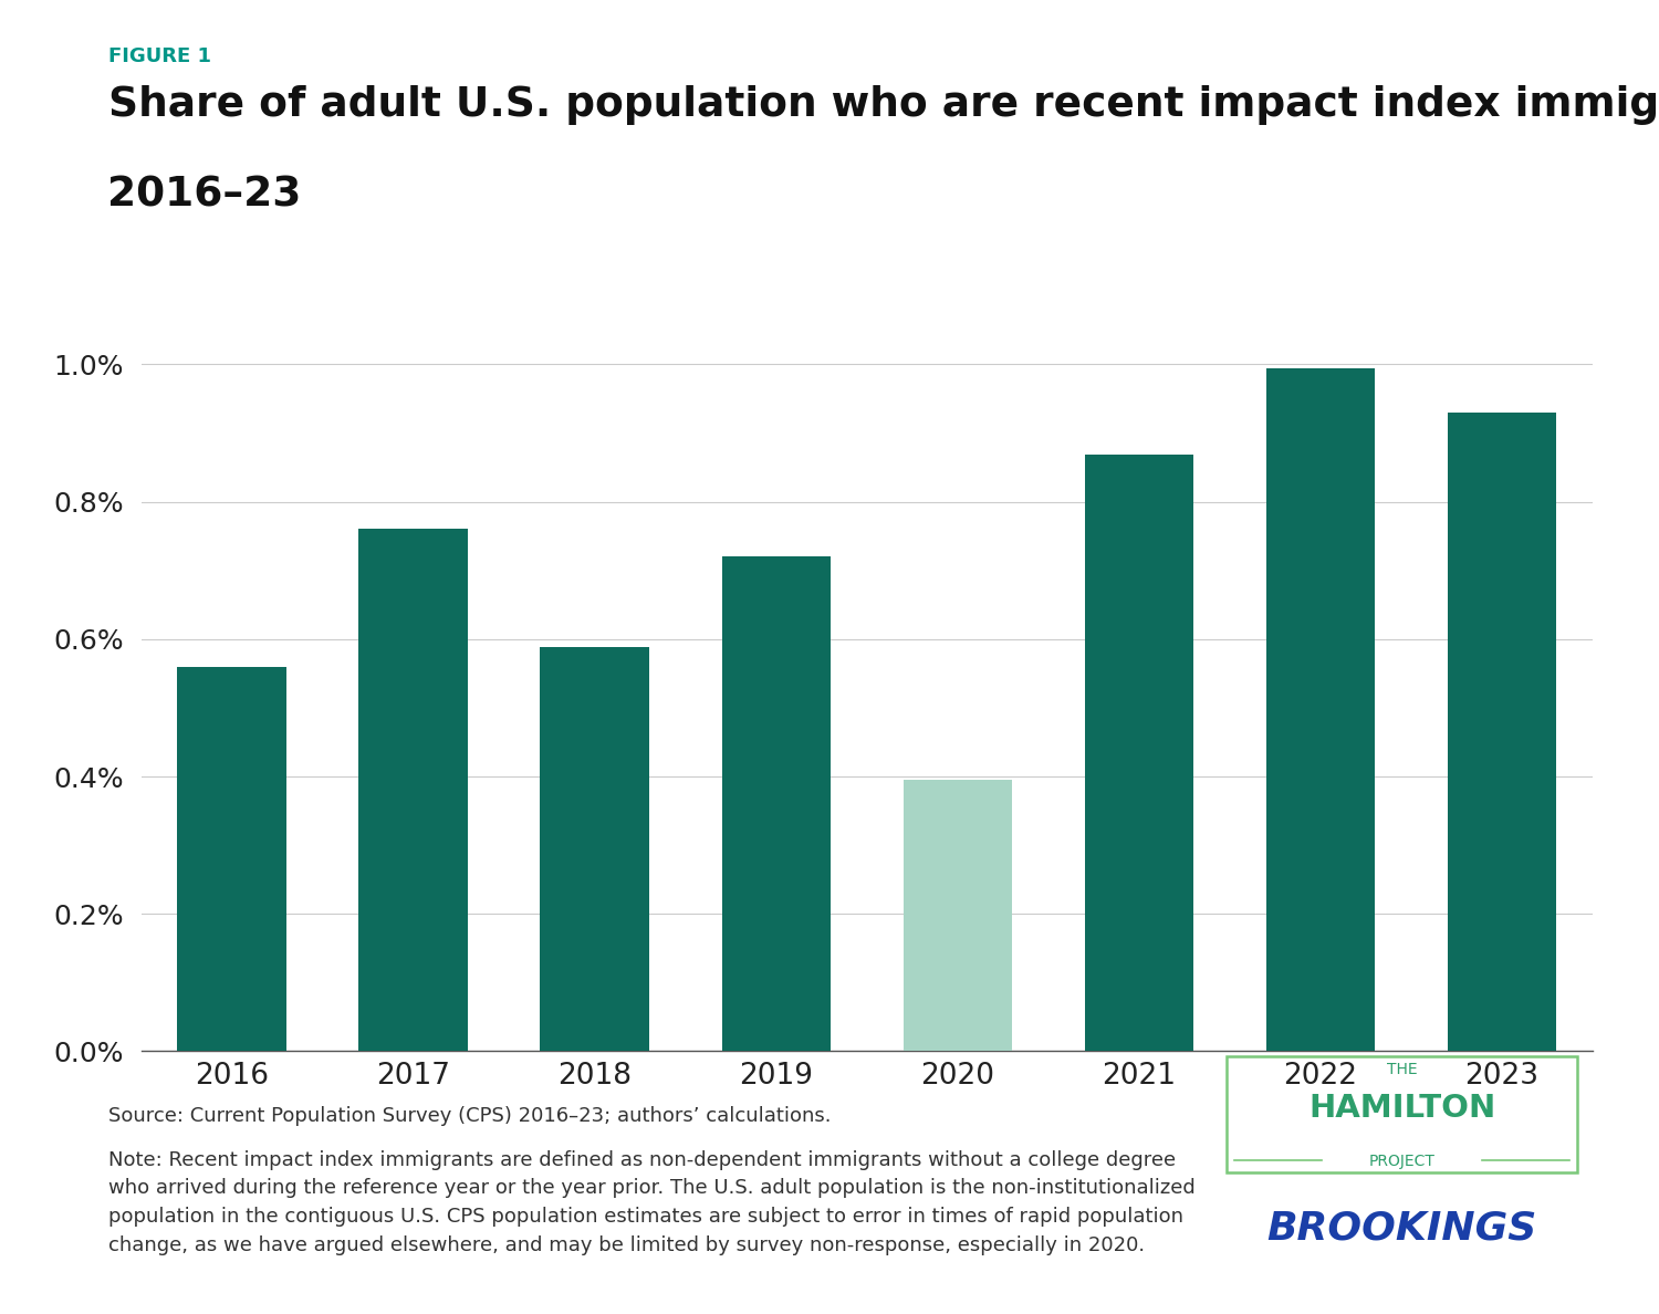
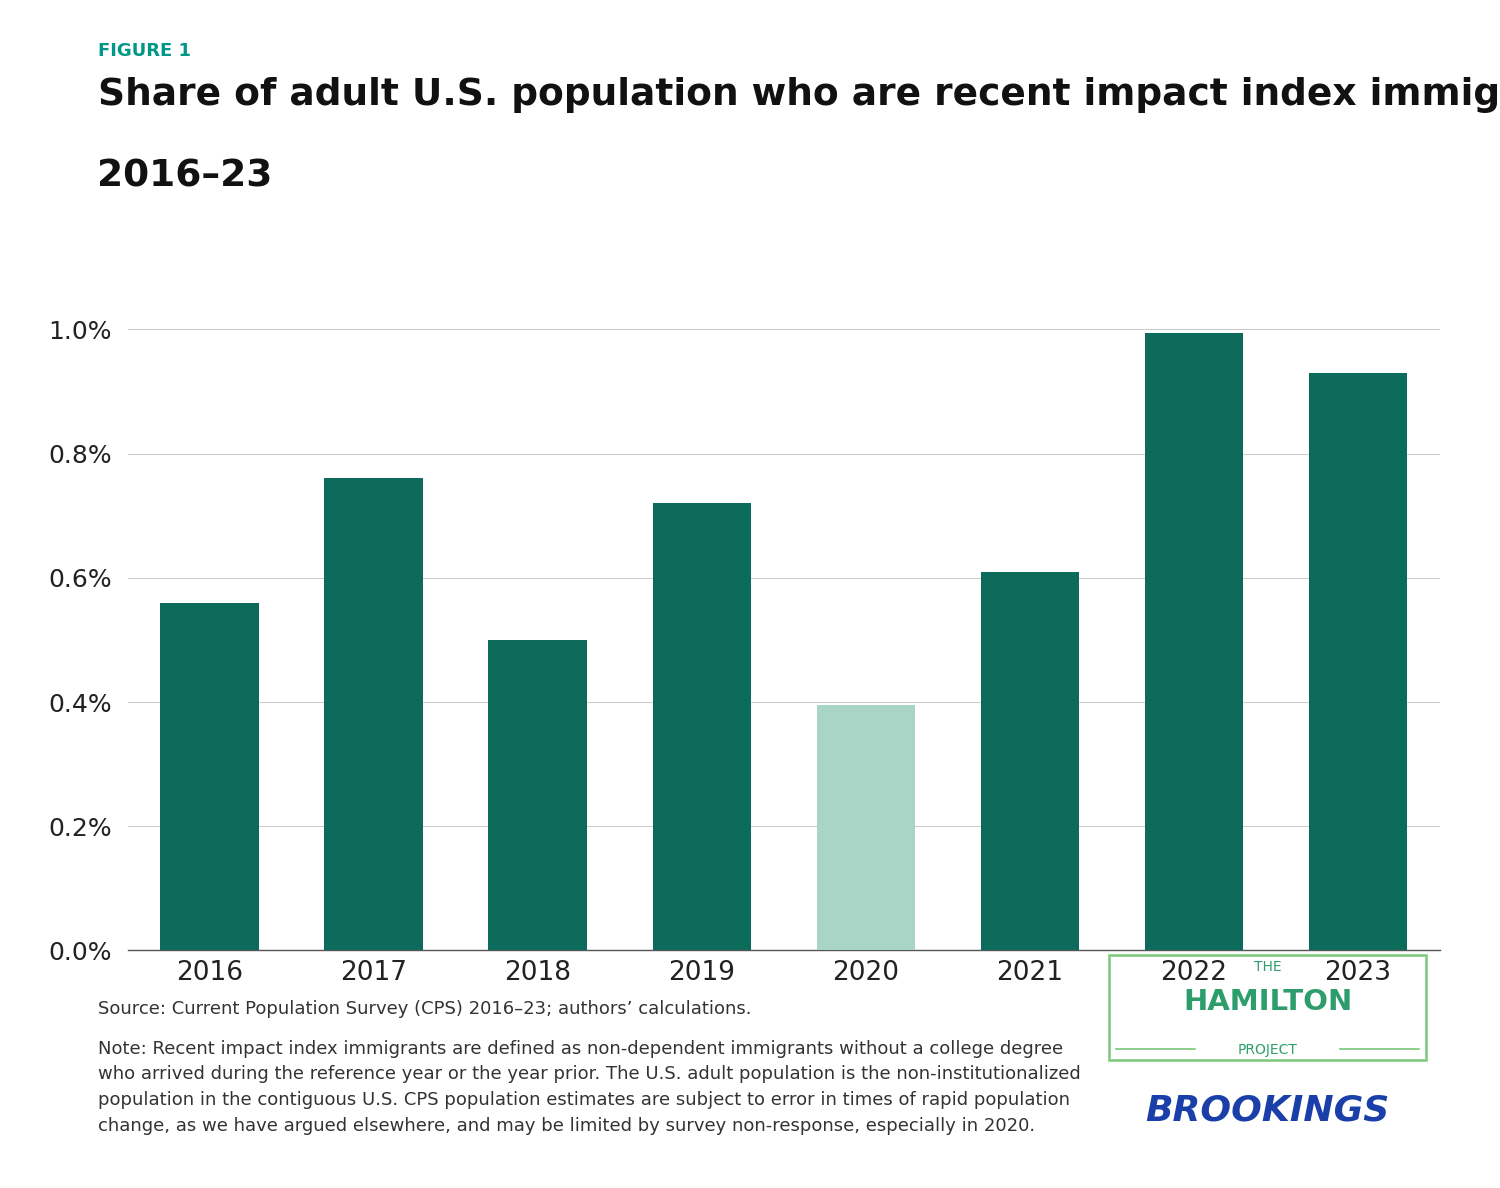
2018: 0.588% -> 0.500%
2021: 0.868% -> 0.610%
